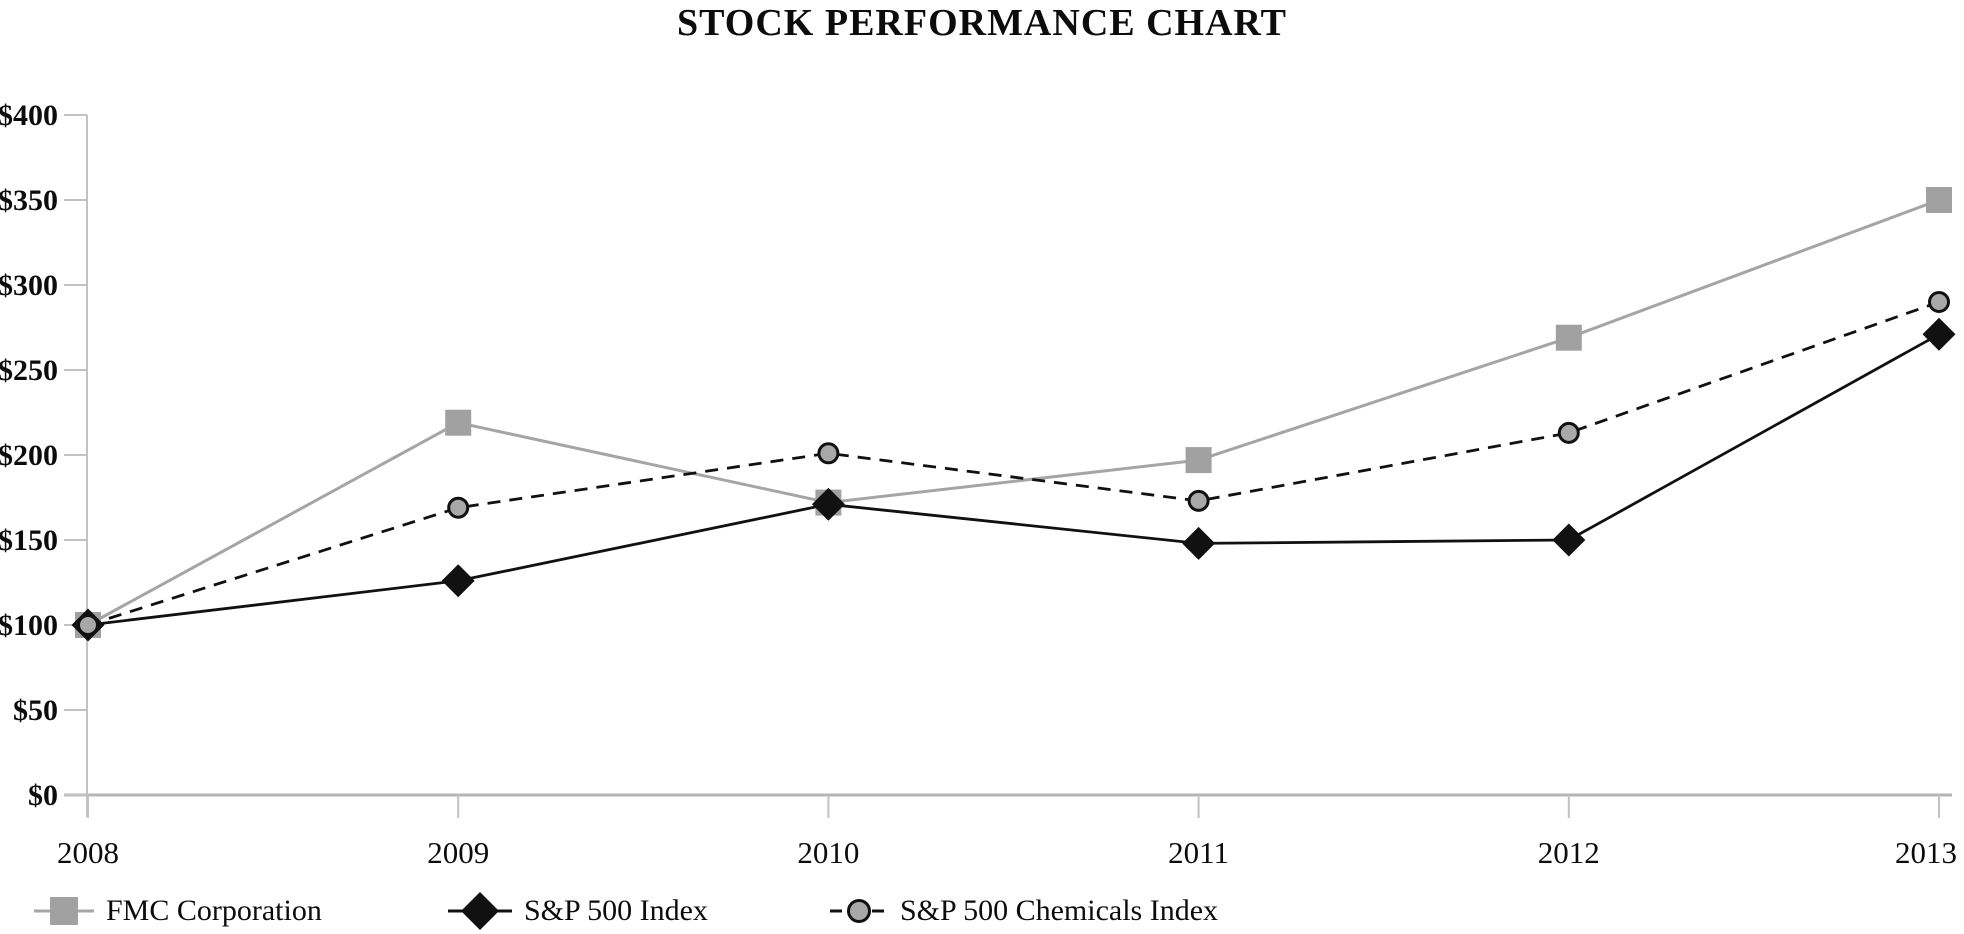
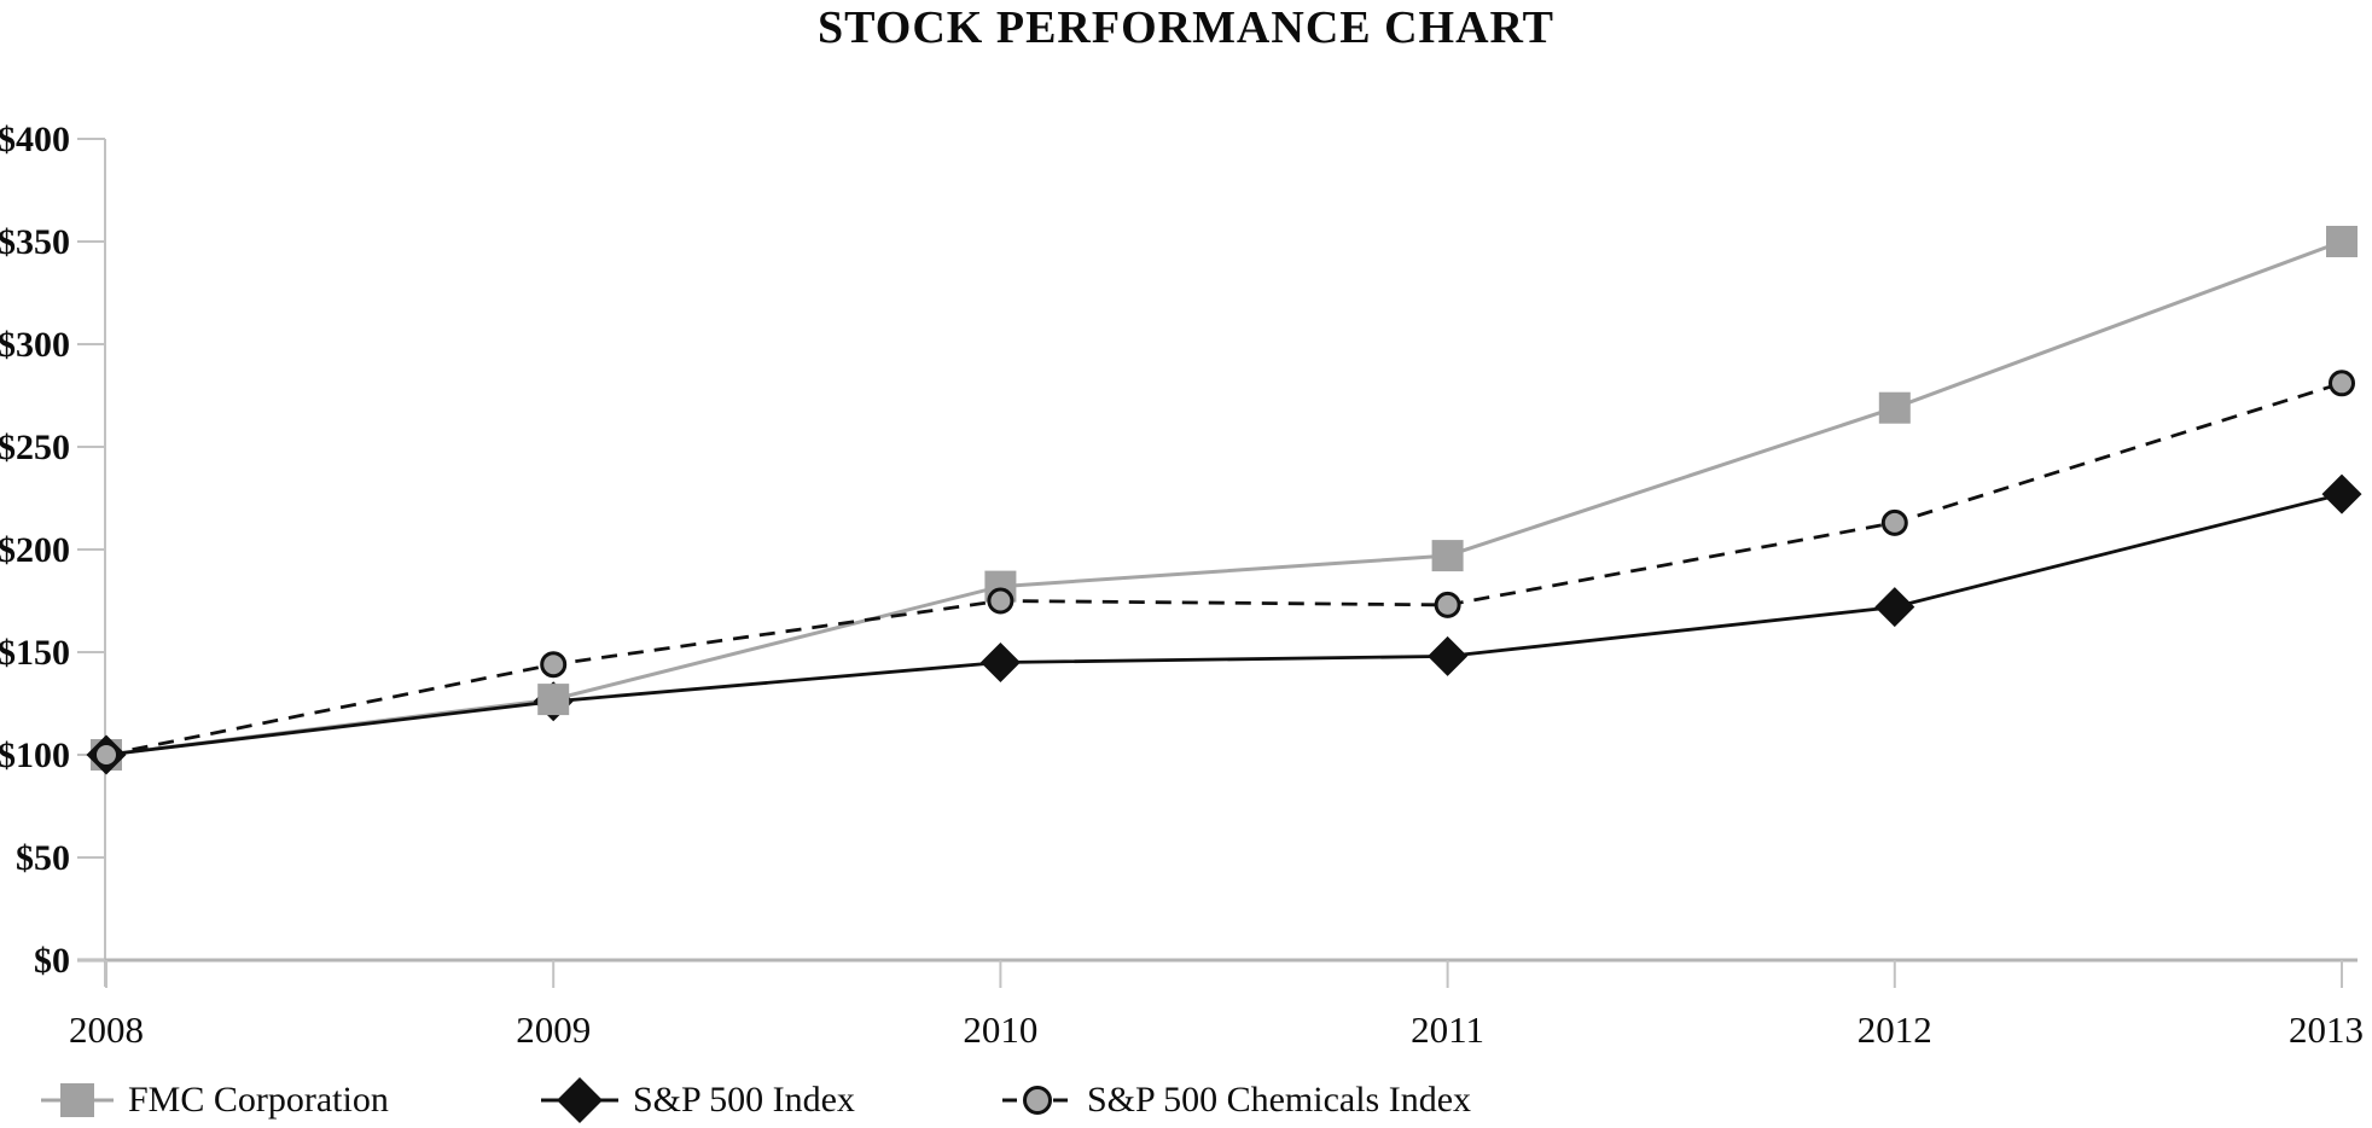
FMC Corporation/2009: $219 -> $127
S&P 500 Chemicals Index/2009: $169 -> $144
FMC Corporation/2010: $172 -> $182
S&P 500 Index/2010: $171 -> $145
S&P 500 Chemicals Index/2010: $201 -> $175
S&P 500 Index/2012: $150 -> $172
S&P 500 Index/2013: $271 -> $227
S&P 500 Chemicals Index/2013: $290 -> $281
